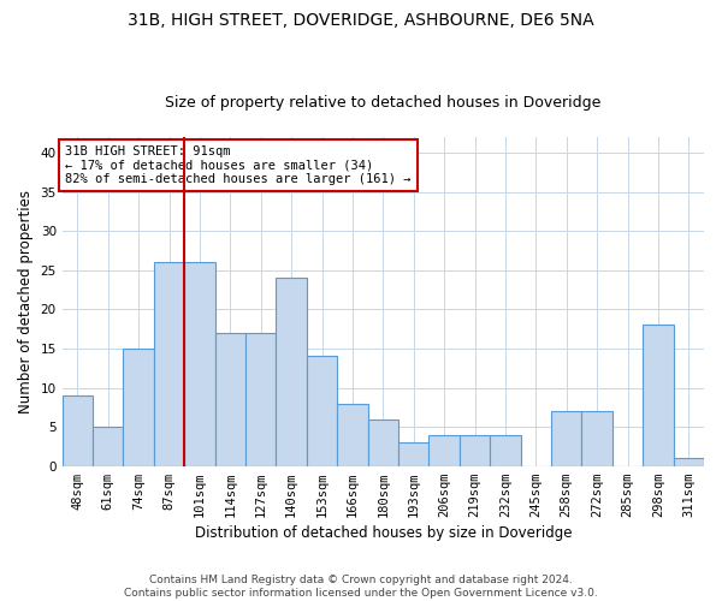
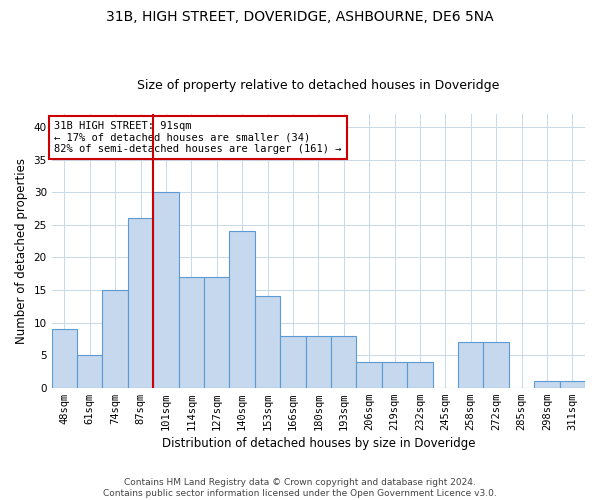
101sqm: 26 -> 30
180sqm: 6 -> 8
193sqm: 3 -> 8
298sqm: 18 -> 1
